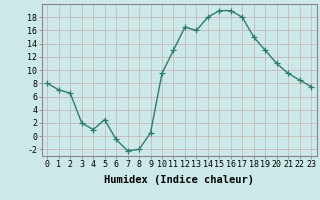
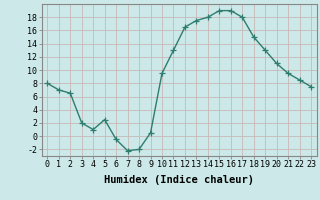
13: 16.0 -> 17.5
